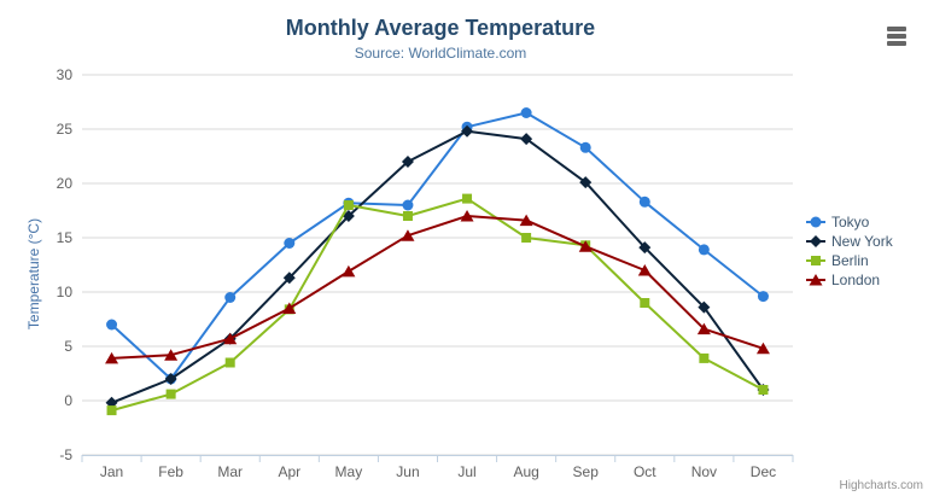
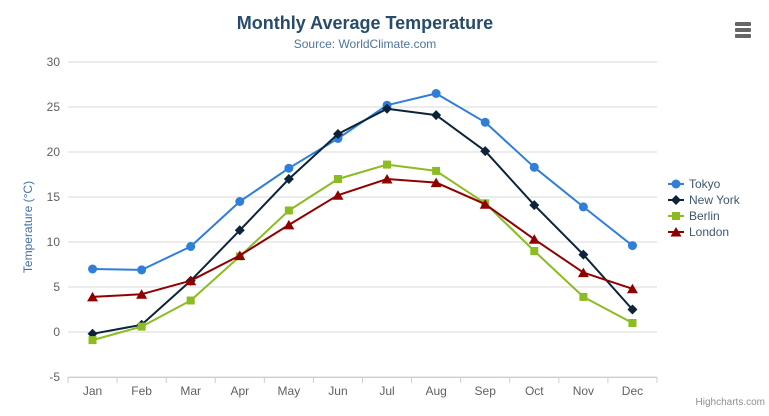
Tokyo/Feb: 2 -> 7
New York/Feb: 2 -> 1
Berlin/May: 18 -> 14
Tokyo/Jun: 18 -> 22
Berlin/Aug: 15 -> 18
London/Oct: 12 -> 10
New York/Dec: 1 -> 2
